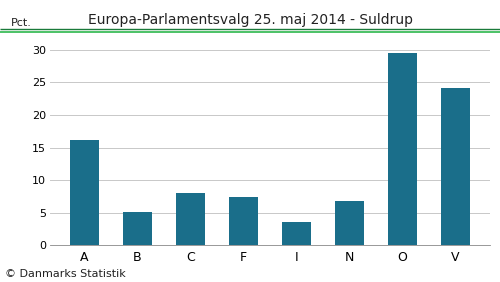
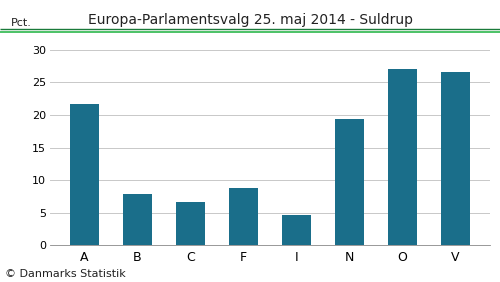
A: 16.2 -> 21.6
B: 5.1 -> 7.8
C: 8.1 -> 6.6
F: 7.4 -> 8.8
I: 3.6 -> 4.6
N: 6.8 -> 19.4
O: 29.5 -> 27.0
V: 24.1 -> 26.6
